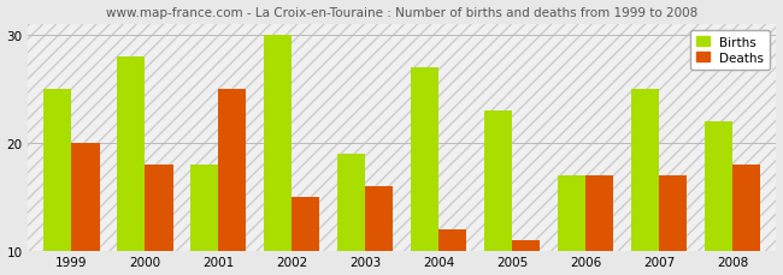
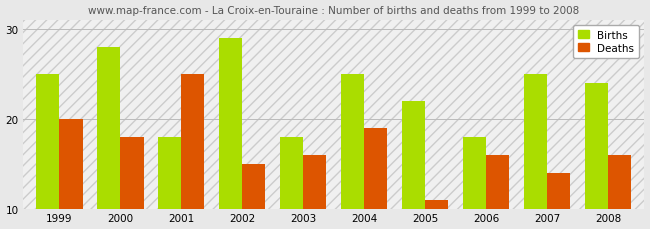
Births/2002: 30 -> 29
Births/2003: 19 -> 18
Births/2004: 27 -> 25
Deaths/2004: 12 -> 19
Births/2005: 23 -> 22
Births/2006: 17 -> 18
Deaths/2006: 17 -> 16
Deaths/2007: 17 -> 14
Births/2008: 22 -> 24
Deaths/2008: 18 -> 16
